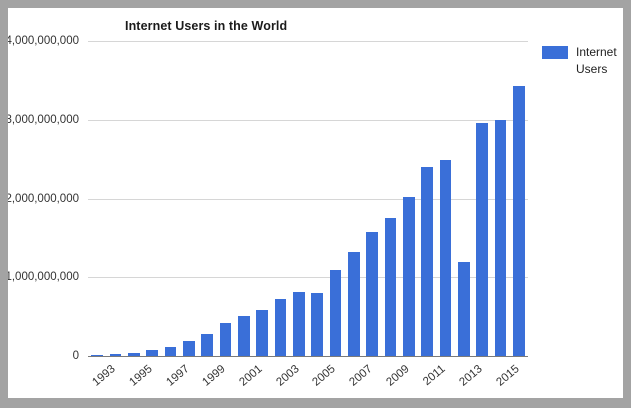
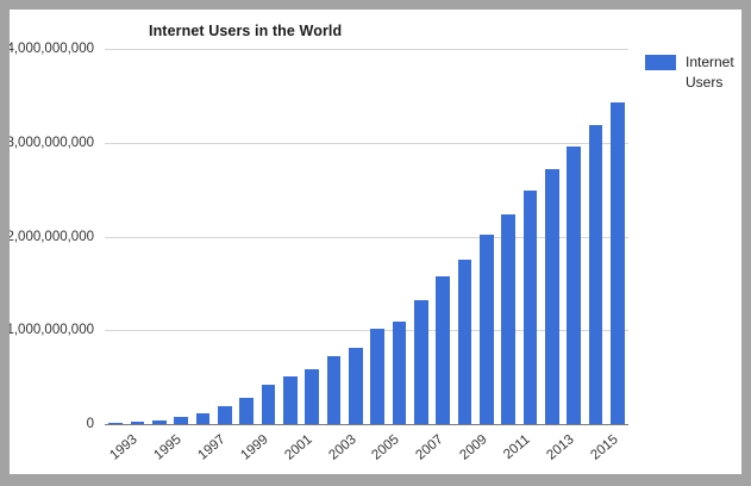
2005: 800000000 -> 1000000000
2011: 2400000000 -> 2200000000
2013: 1200000000 -> 2700000000
2015: 3000000000 -> 3200000000
